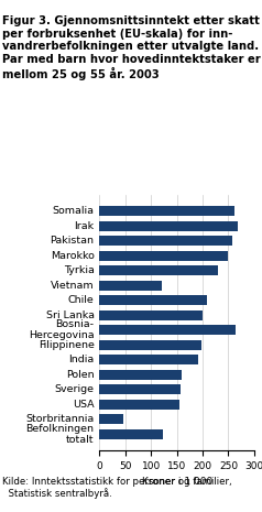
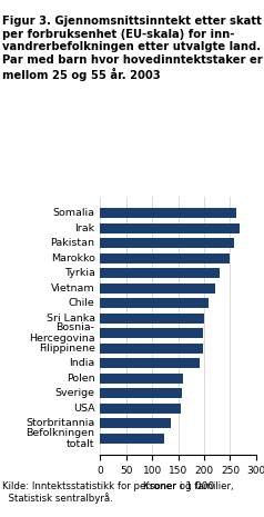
Vietnam: 120 -> 222
Bosnia- Hercegovina: 265 -> 198
Storbritannia: 45 -> 135
